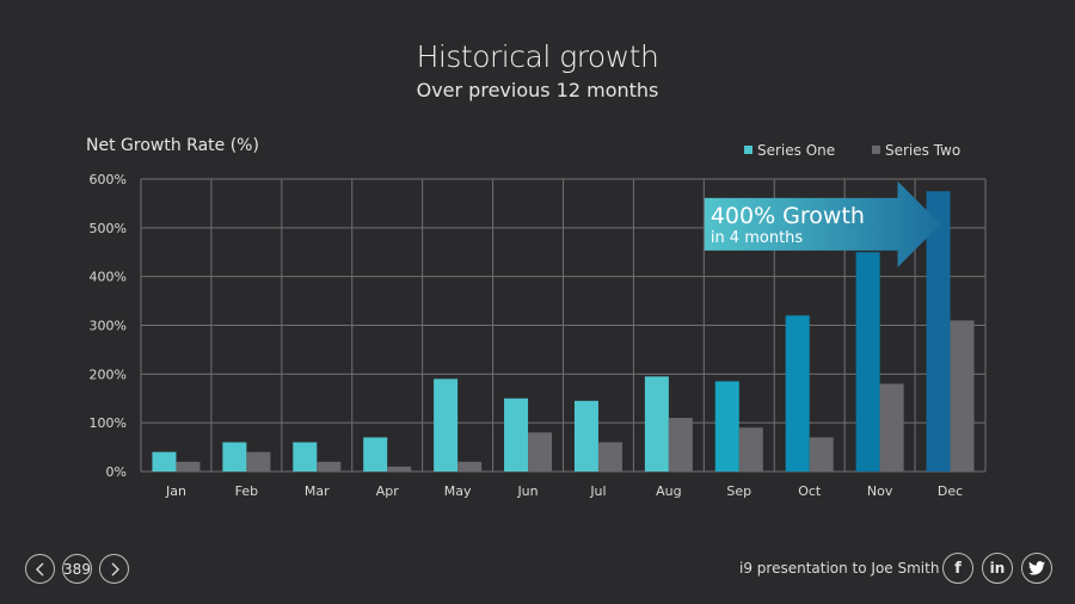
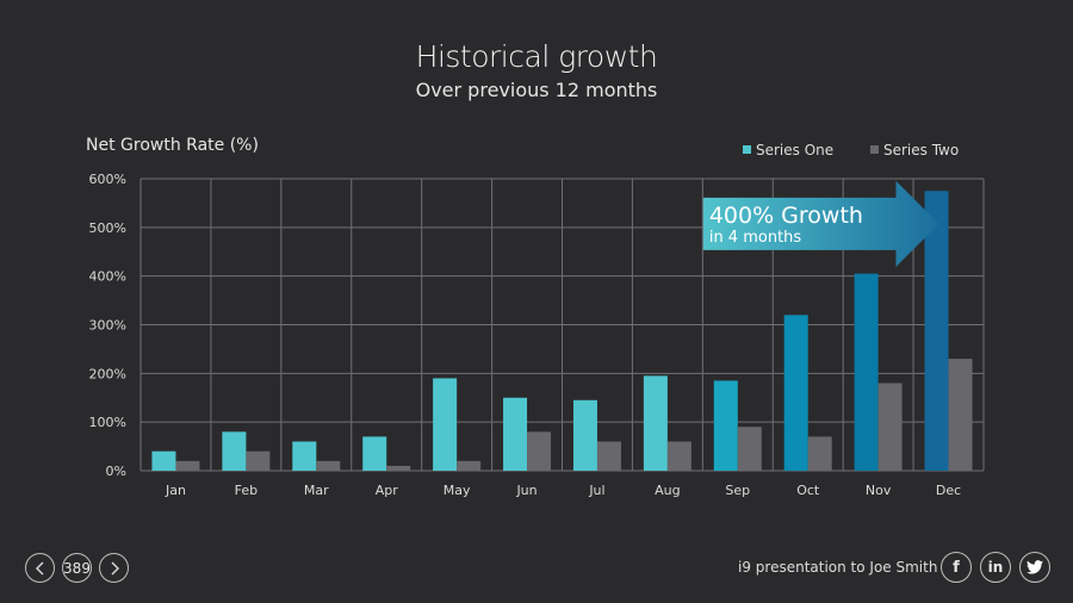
Series One/Feb: 60% -> 80%
Series Two/Aug: 110% -> 60%
Series One/Nov: 450% -> 400%
Series Two/Dec: 310% -> 230%
